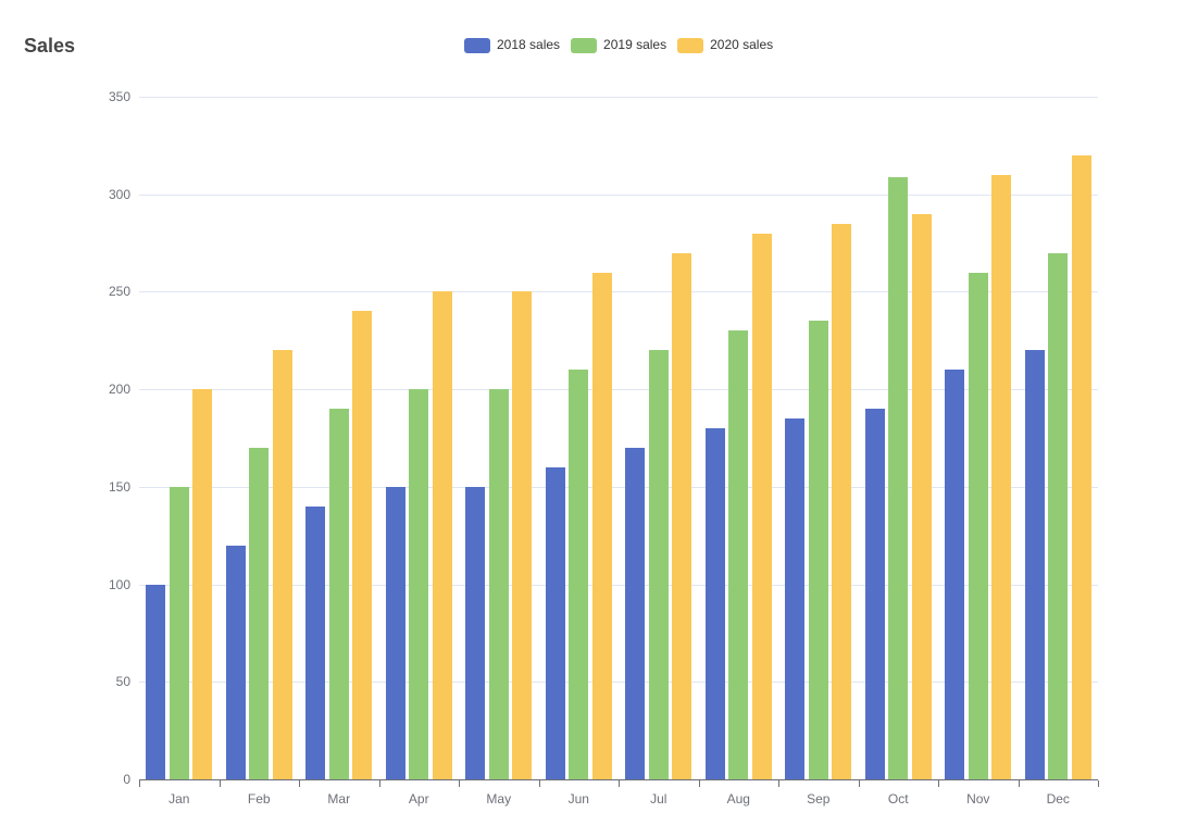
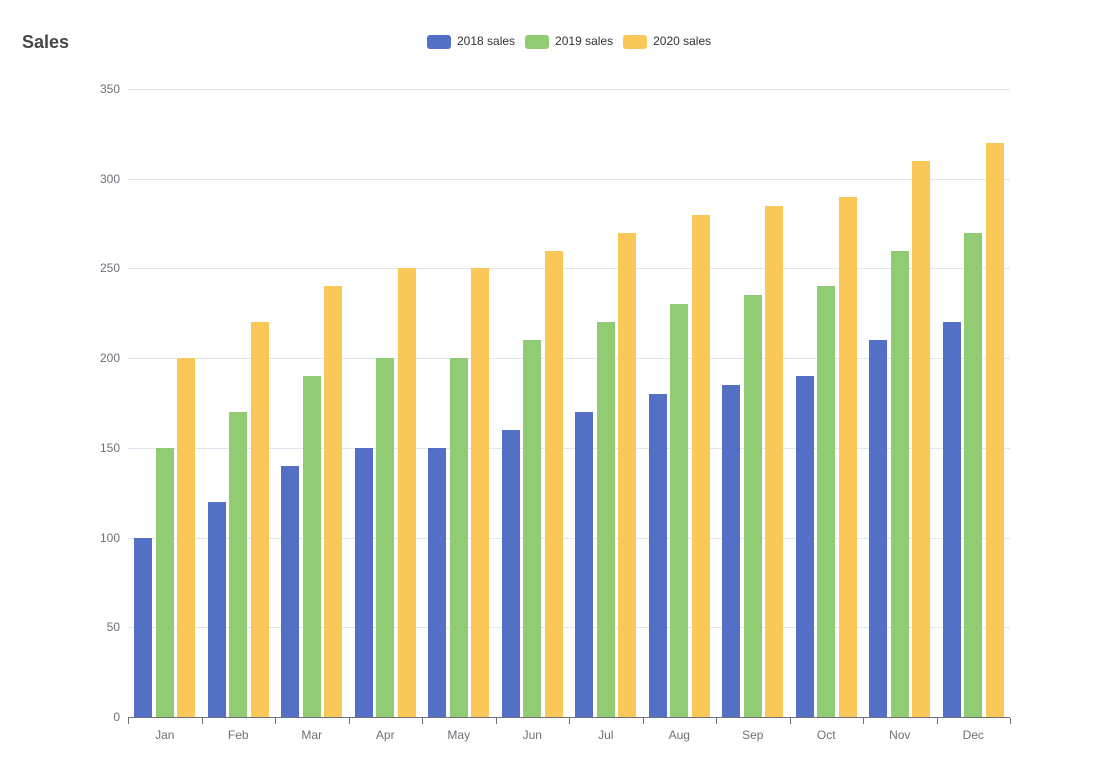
2019 sales/Oct: 309 -> 240
